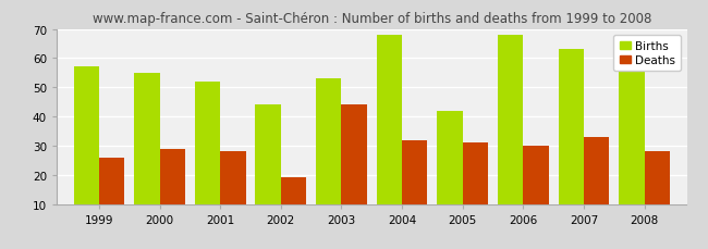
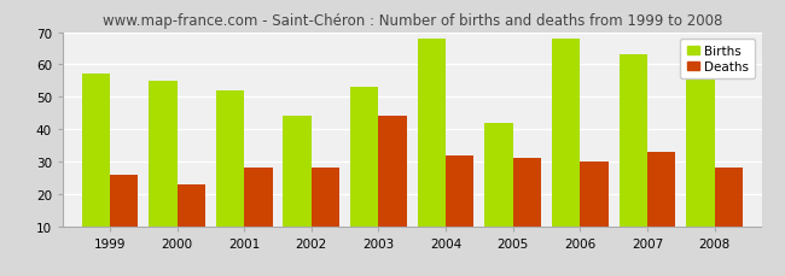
Deaths/2000: 29 -> 23
Deaths/2002: 19 -> 28
